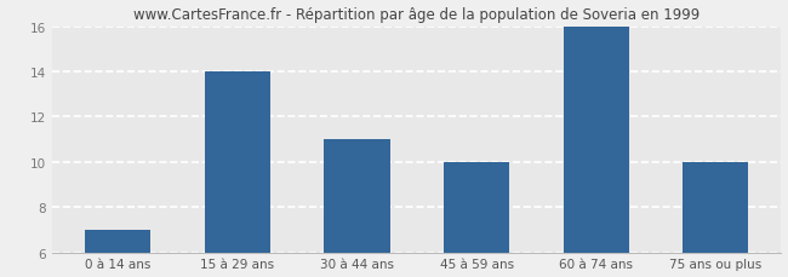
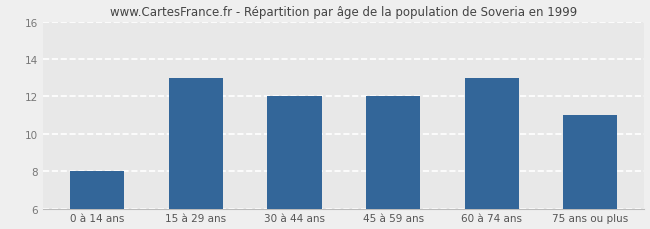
0 à 14 ans: 7 -> 8
15 à 29 ans: 14 -> 13
30 à 44 ans: 11 -> 12
45 à 59 ans: 10 -> 12
60 à 74 ans: 16 -> 13
75 ans ou plus: 10 -> 11
